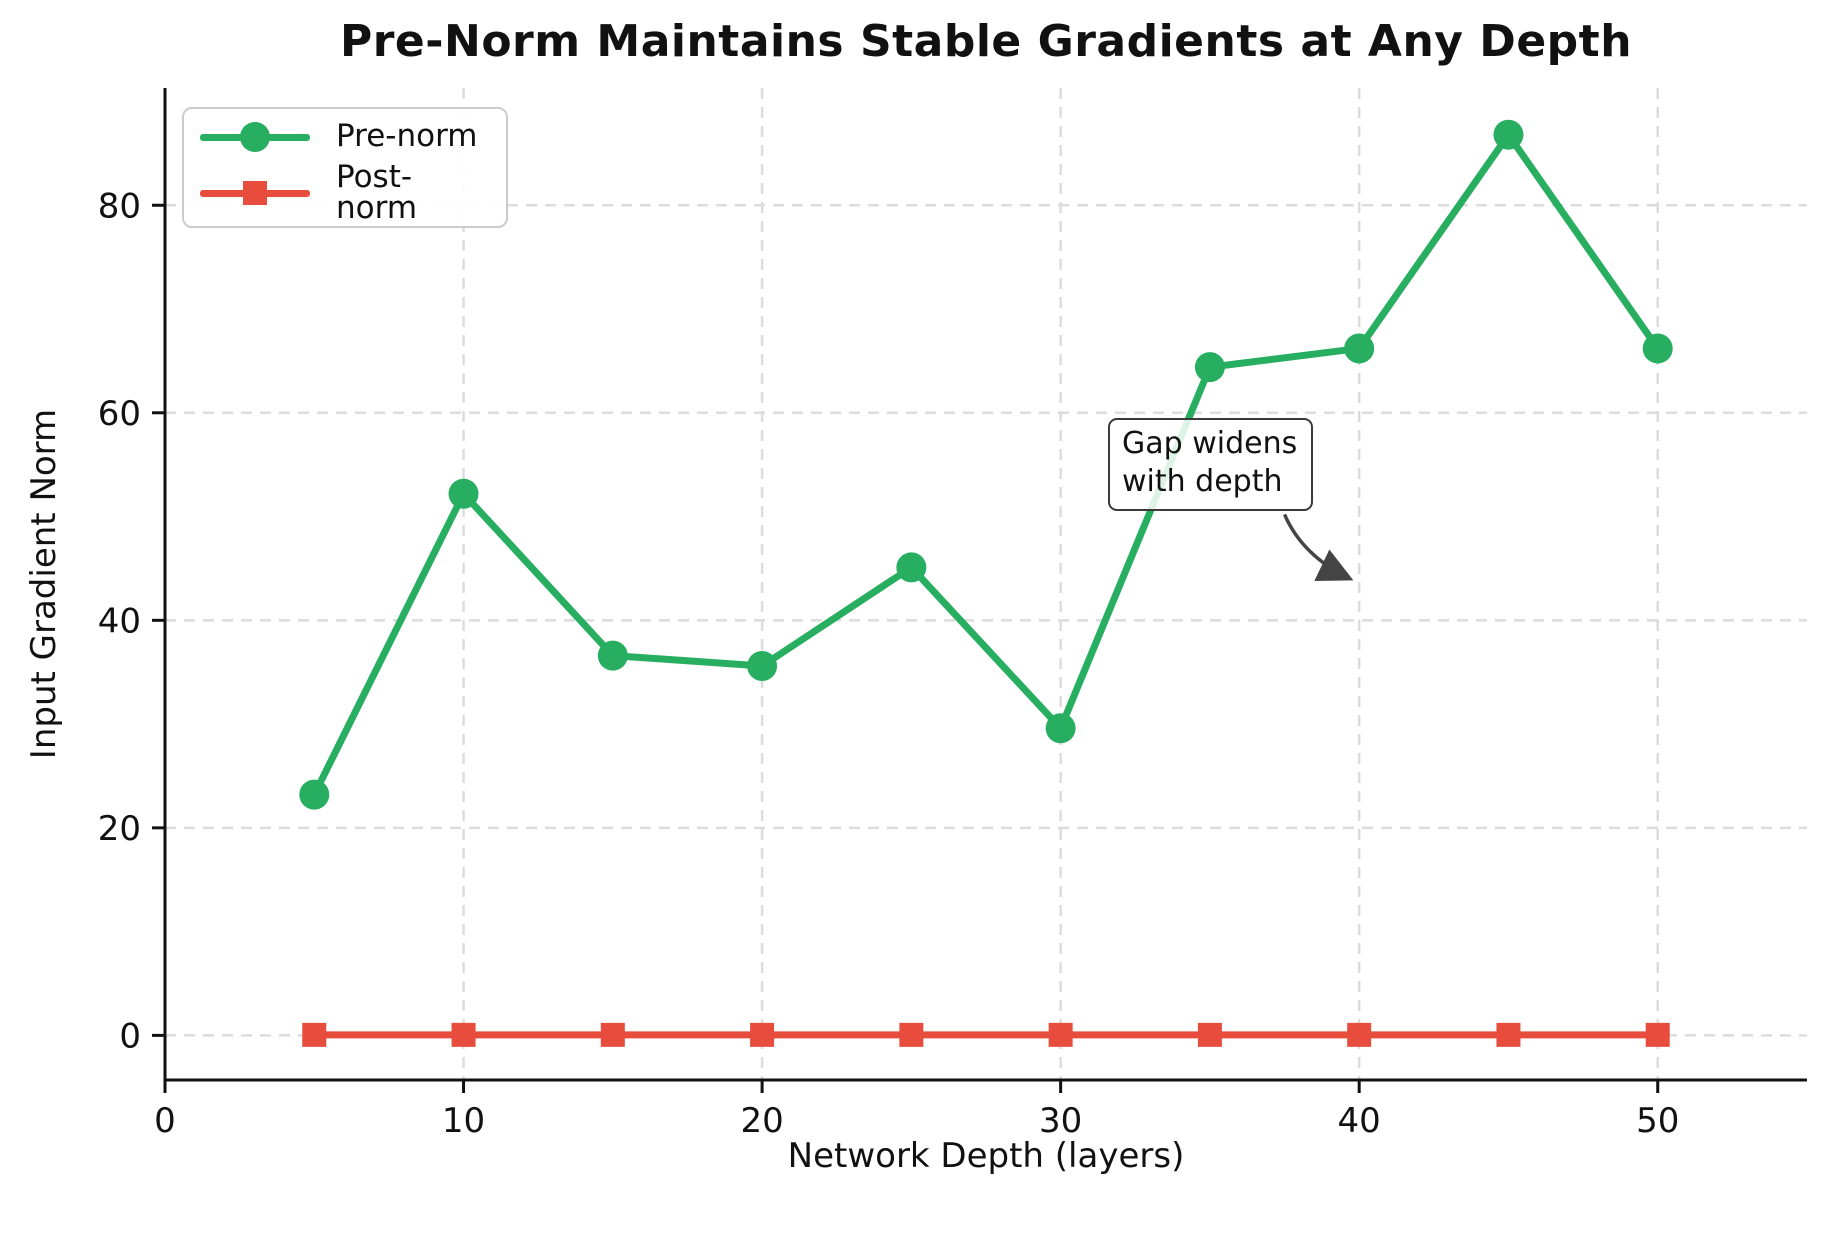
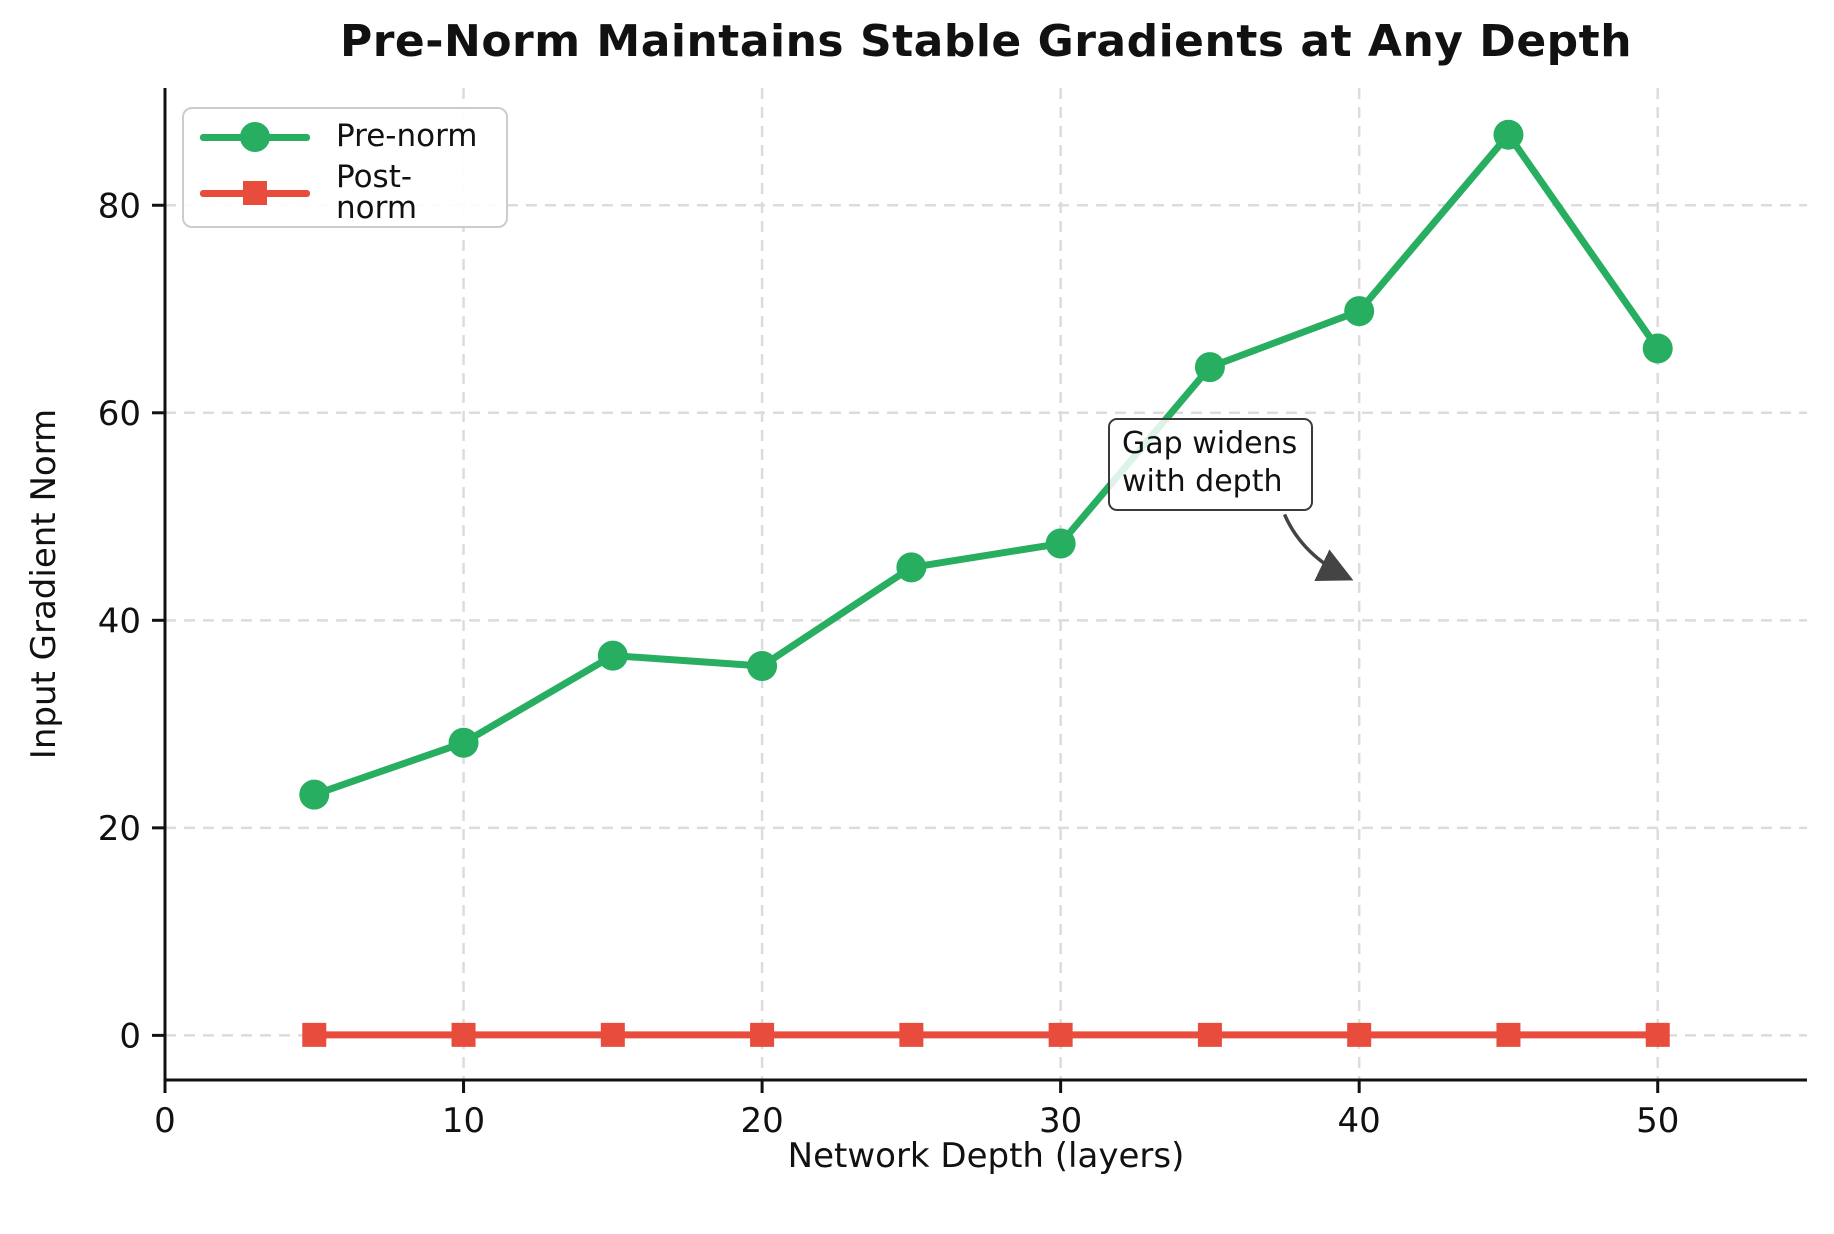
Pre-norm/10: 52.2 -> 28.2
Pre-norm/30: 29.6 -> 47.4
Pre-norm/40: 66.2 -> 69.8
